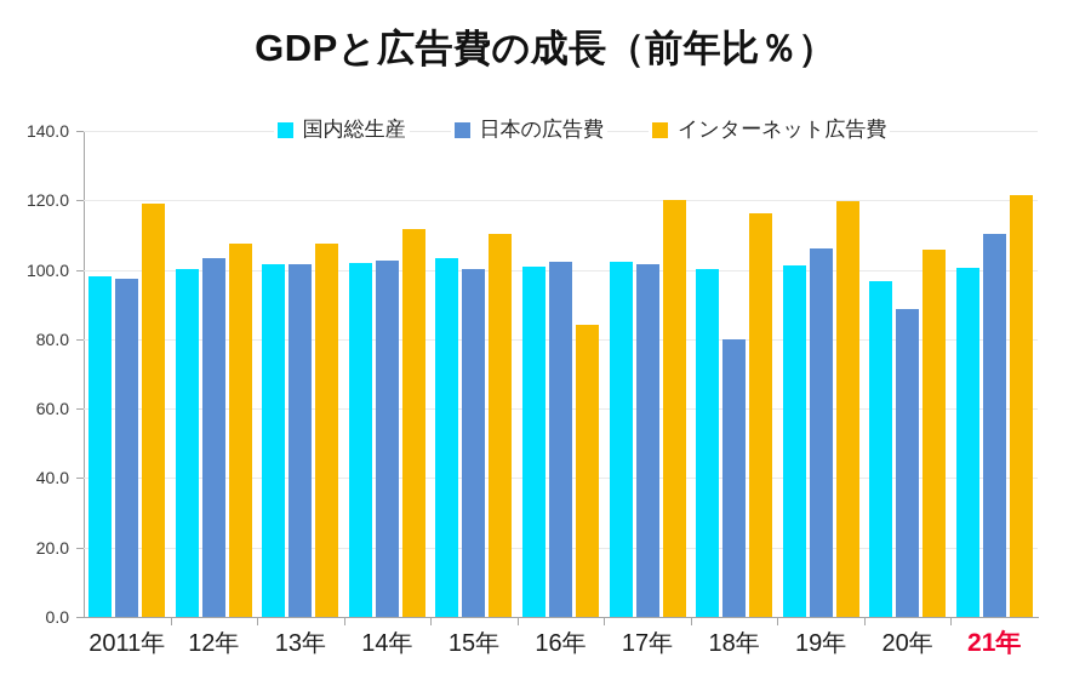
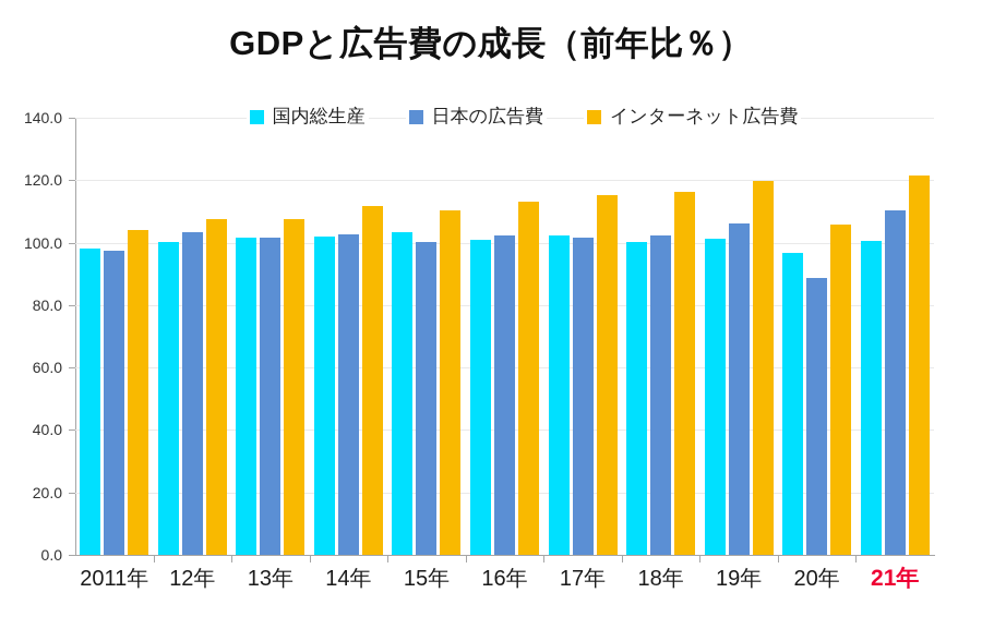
インターネット広告費/2011年: 119 -> 104
インターネット広告費/16年: 84 -> 113
インターネット広告費/17年: 120 -> 115
日本の広告費/18年: 80 -> 102
